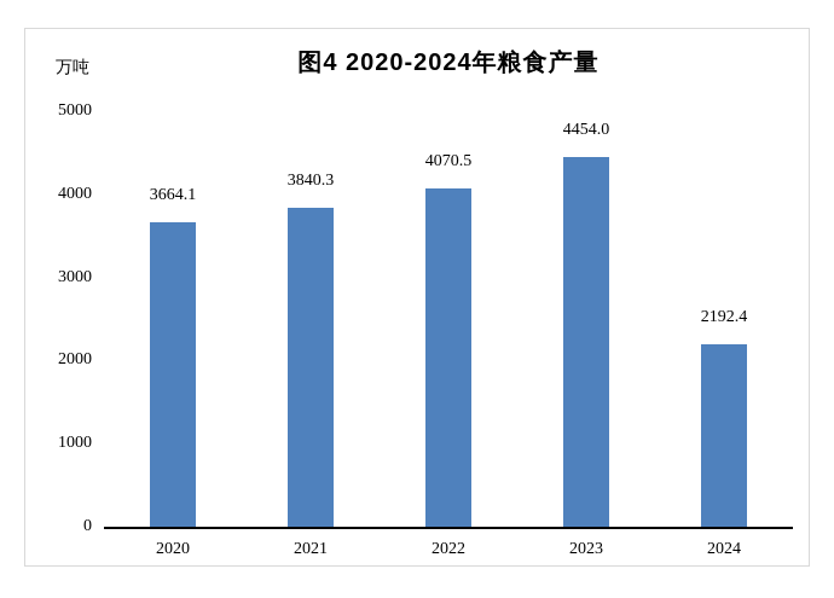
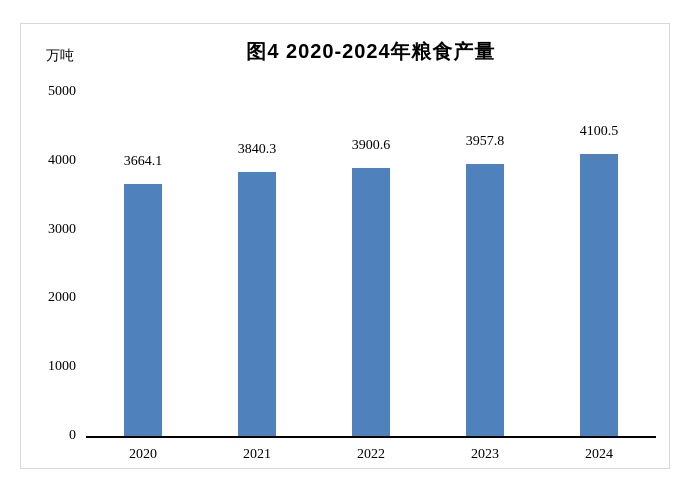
2022: 4070.5 -> 3900.6
2023: 4454.0 -> 3957.8
2024: 2192.4 -> 4100.5
